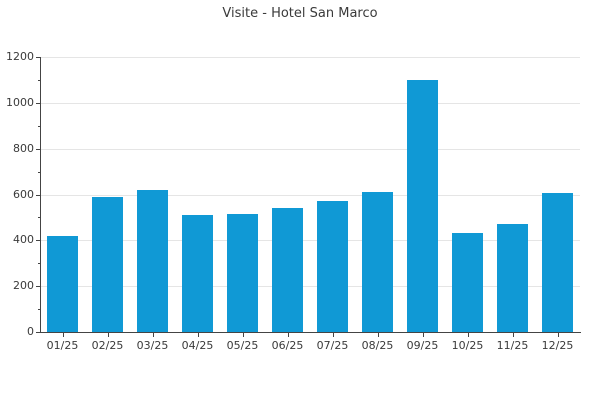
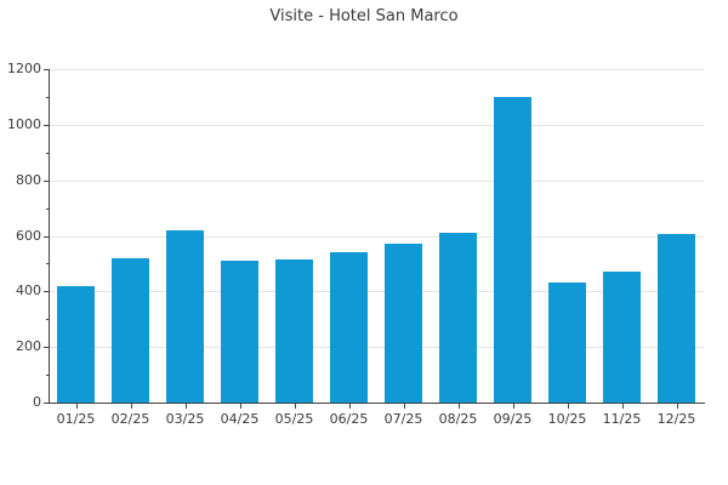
02/25: 590 -> 520
